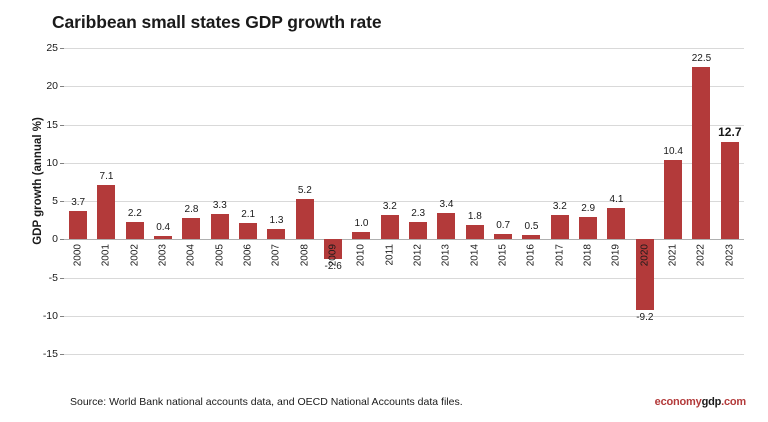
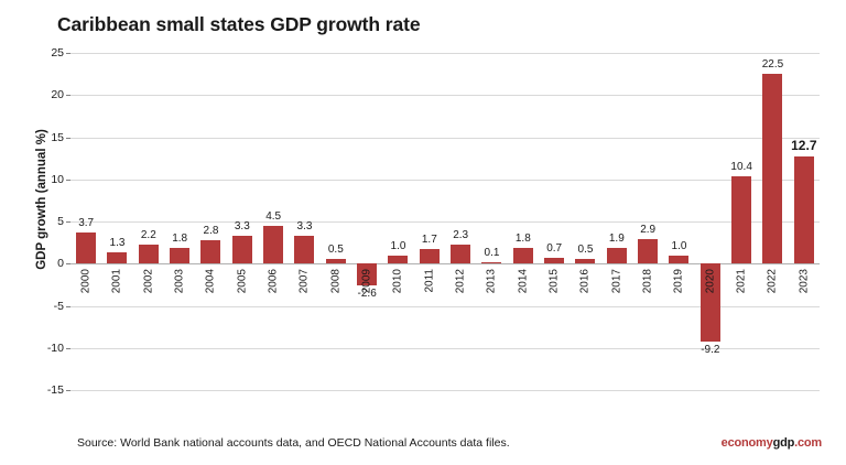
2001: 7.1 -> 1.3
2003: 0.4 -> 1.8
2006: 2.1 -> 4.5
2007: 1.3 -> 3.3
2008: 5.2 -> 0.5
2011: 3.2 -> 1.7
2013: 3.4 -> 0.1
2017: 3.2 -> 1.9
2019: 4.1 -> 1.0
